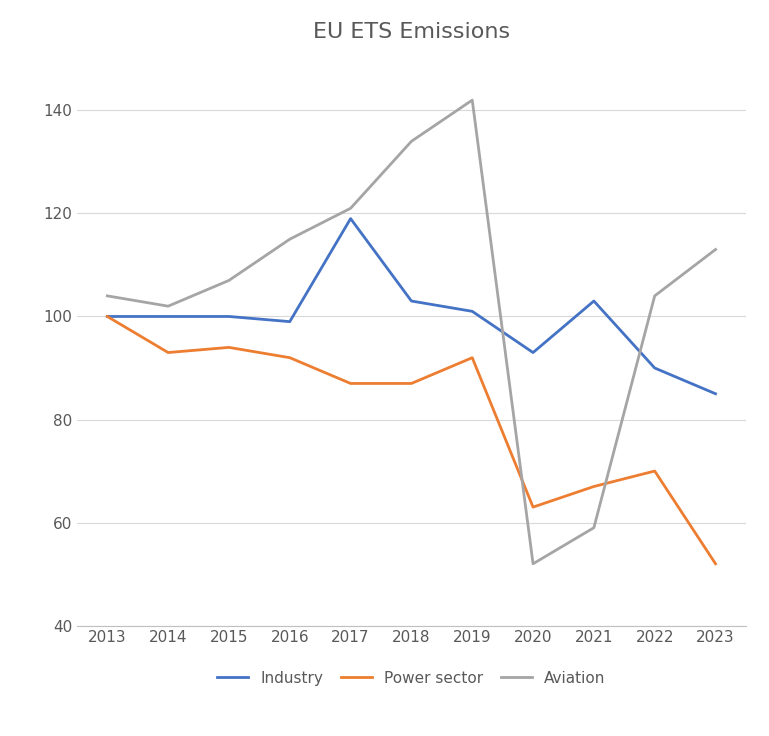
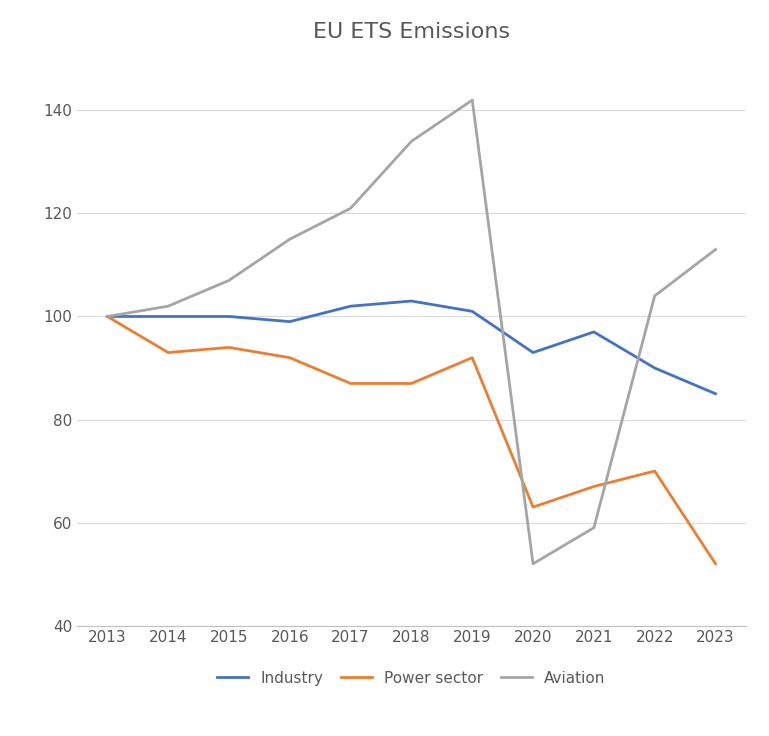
Aviation/2013: 104 -> 100
Industry/2017: 119 -> 102
Industry/2021: 103 -> 97
